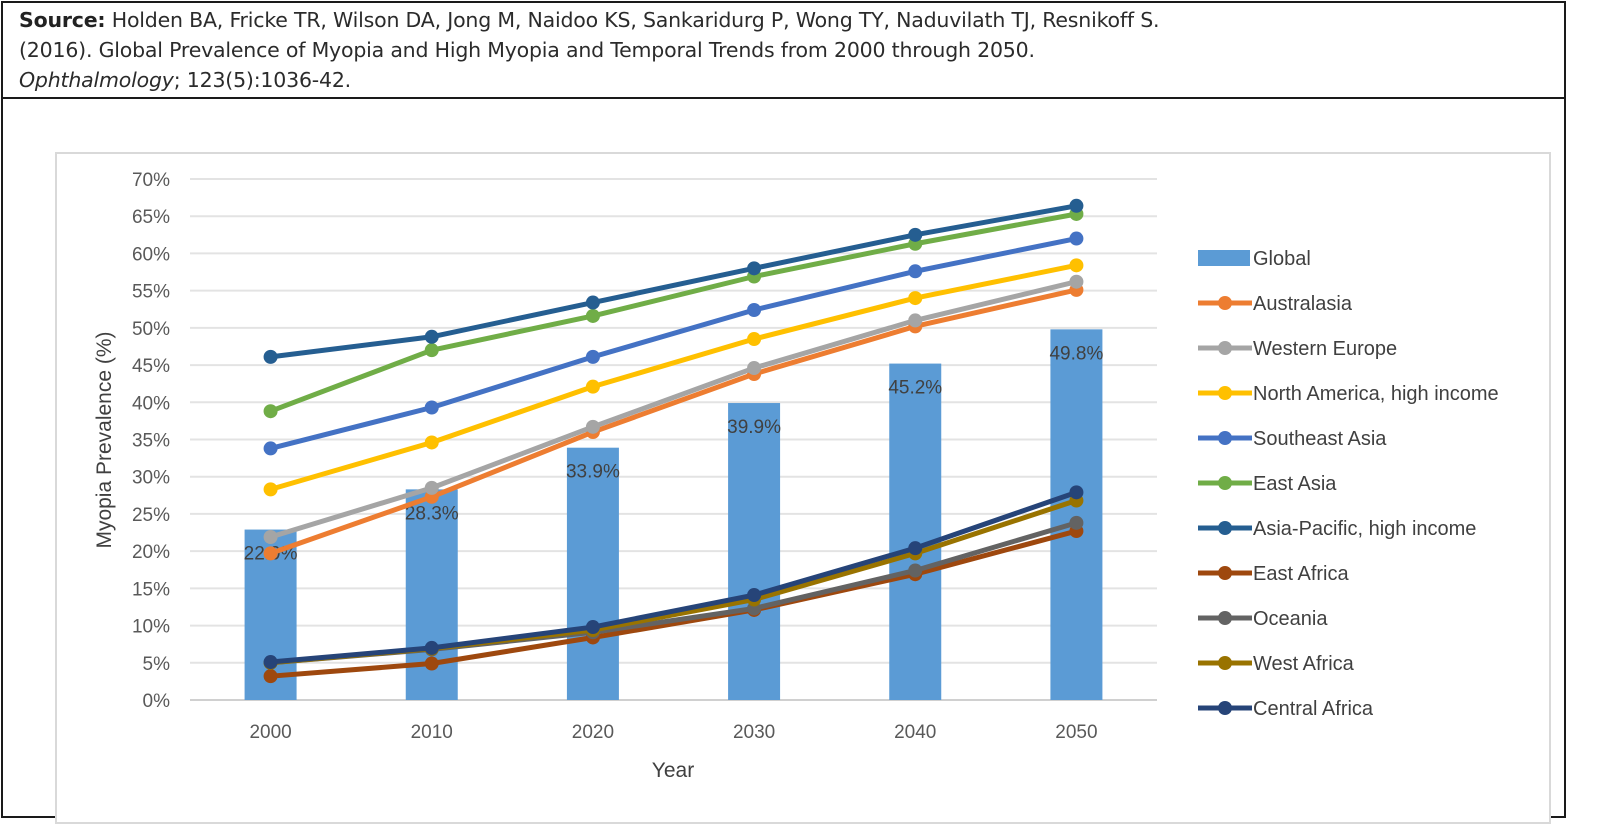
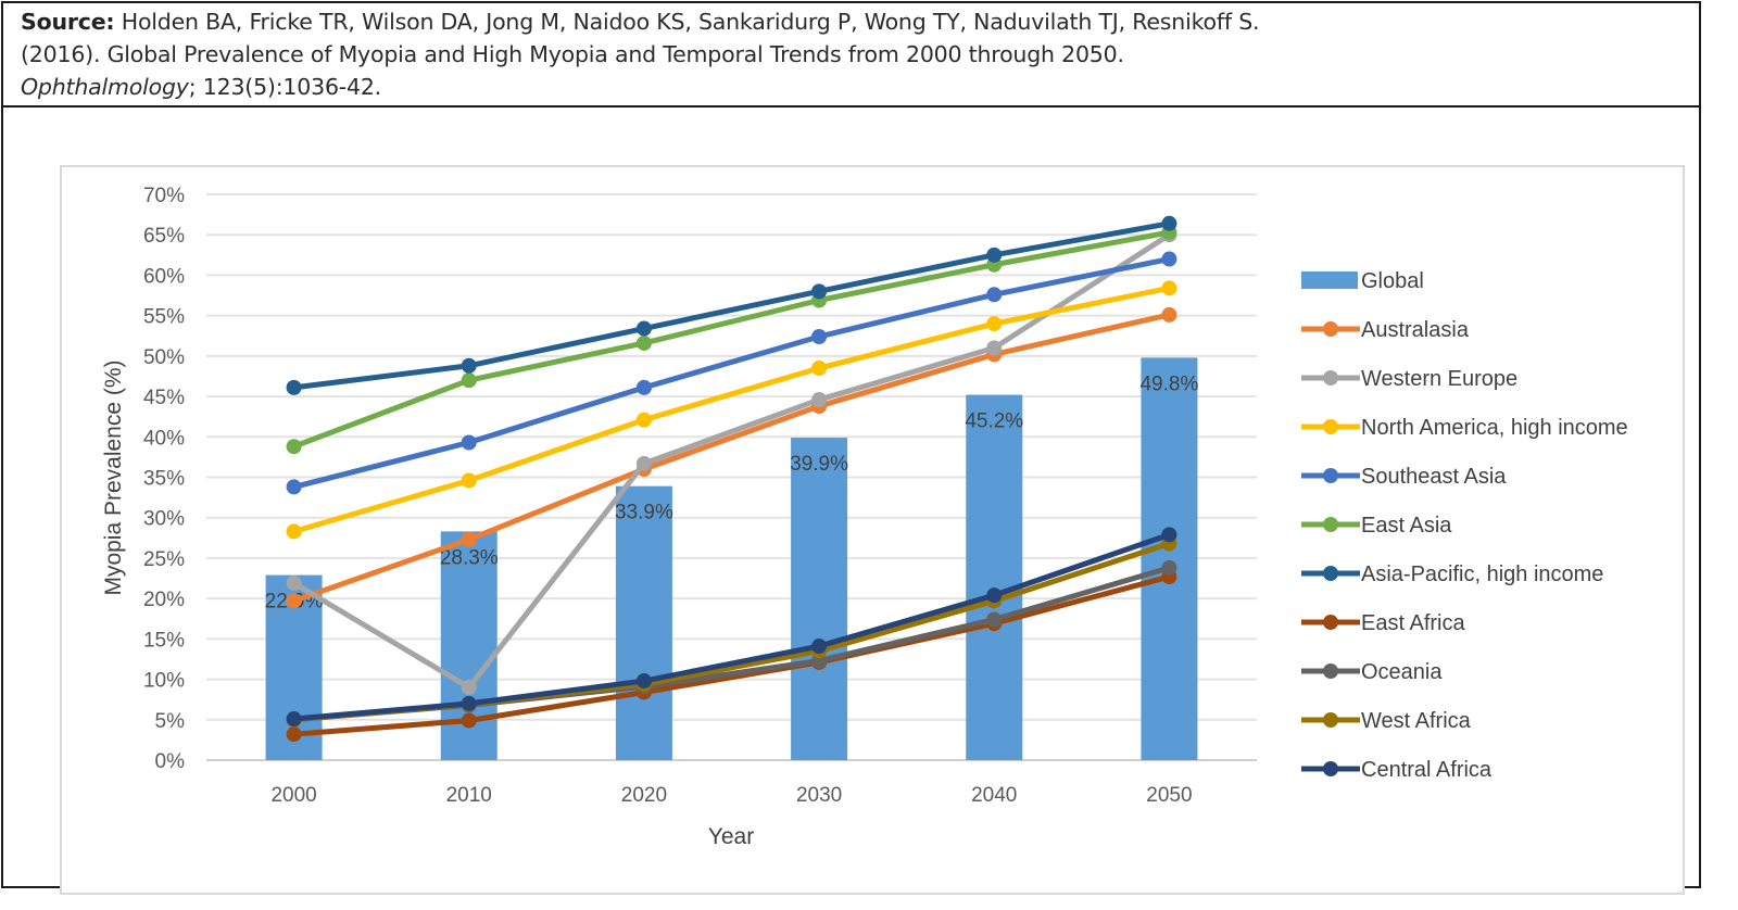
Western Europe/2010: 28% -> 9%
Western Europe/2050: 56% -> 65%
